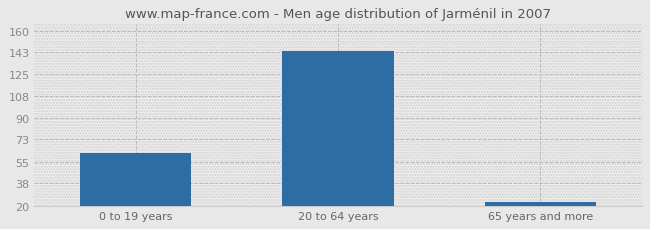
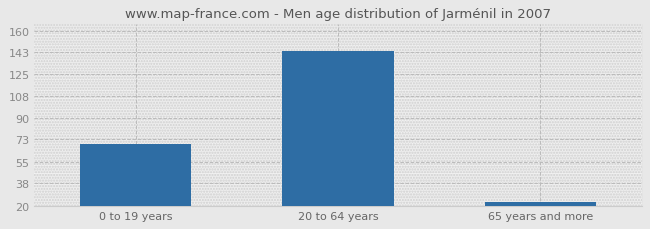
0 to 19 years: 62 -> 69
